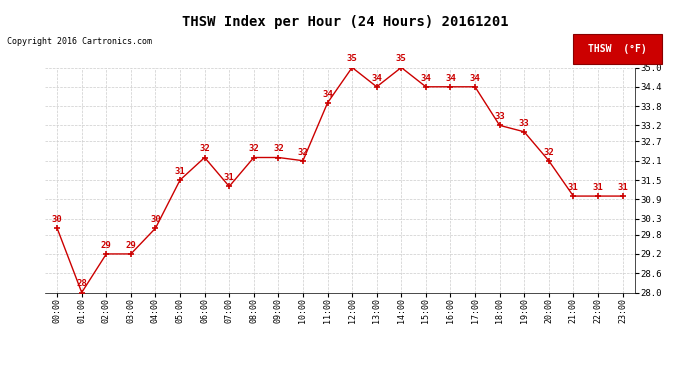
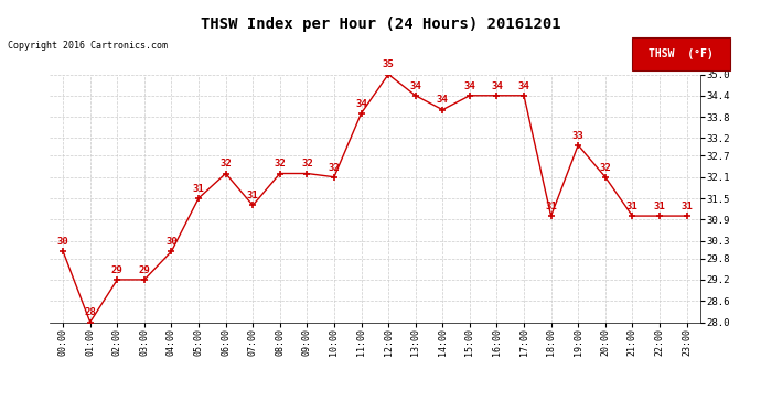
14:00: 35 -> 34
18:00: 33 -> 31
